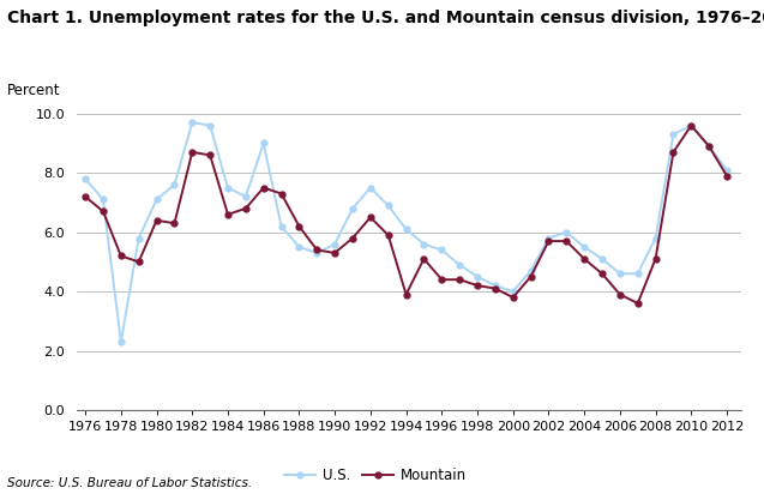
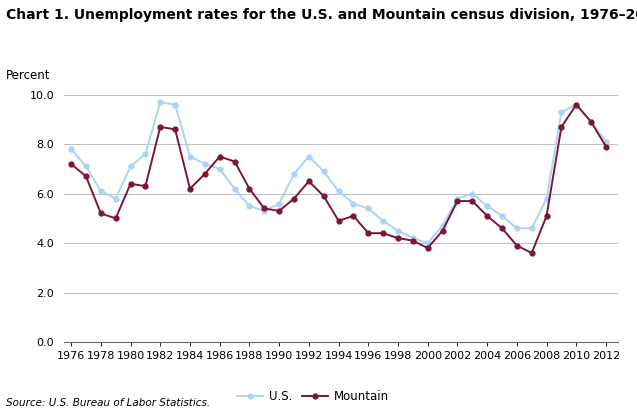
U.S./1978: 2.3 -> 6.1
Mountain/1984: 6.6 -> 6.2
U.S./1986: 9.0 -> 7.0
Mountain/1994: 3.9 -> 4.9
